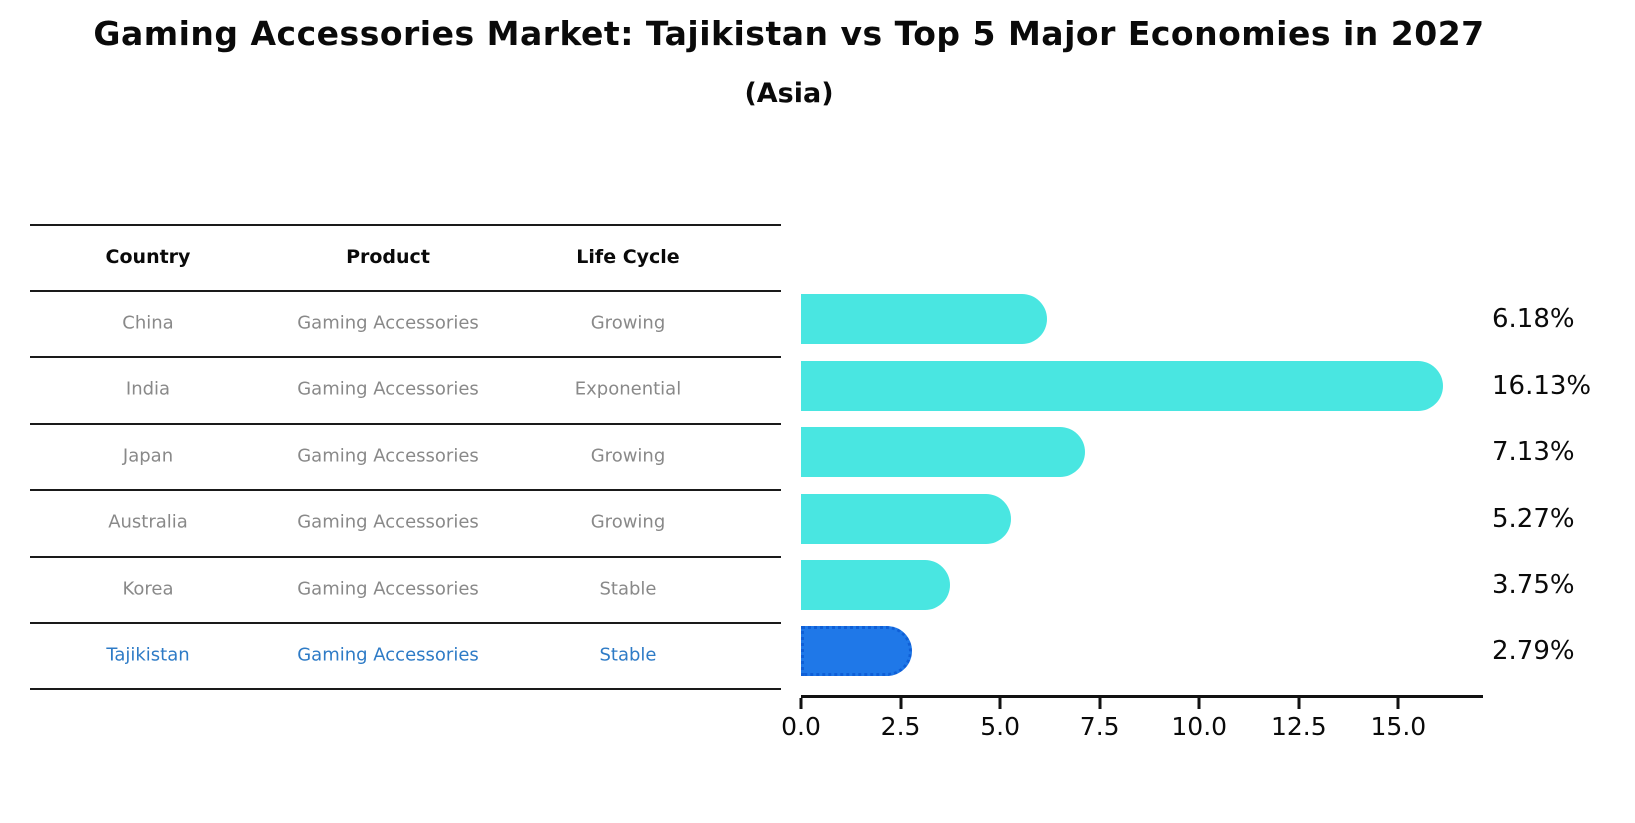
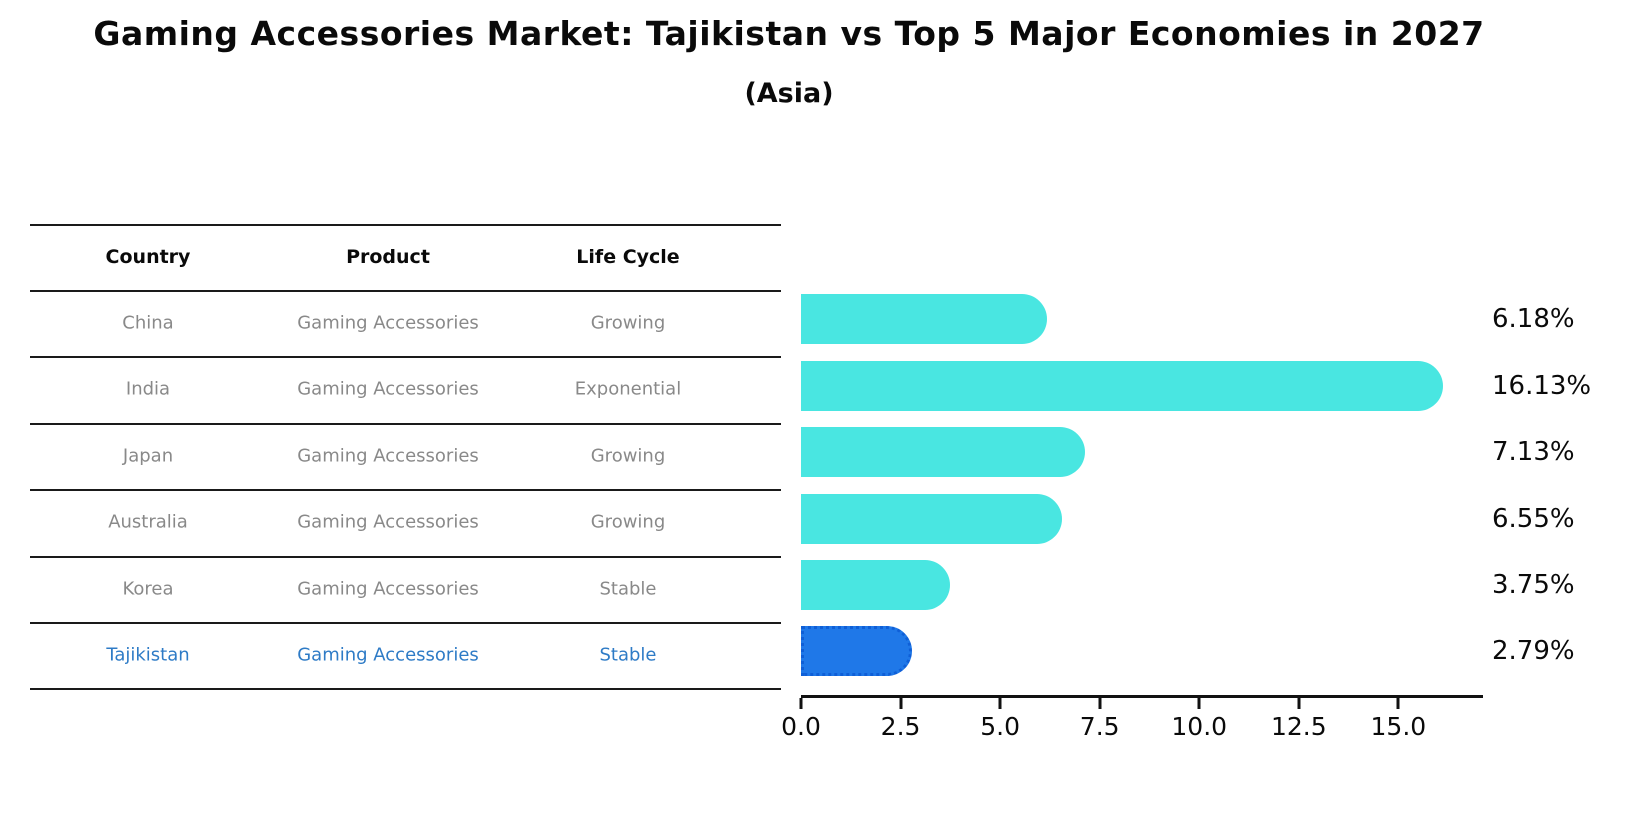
Australia: 5.27% -> 6.55%
